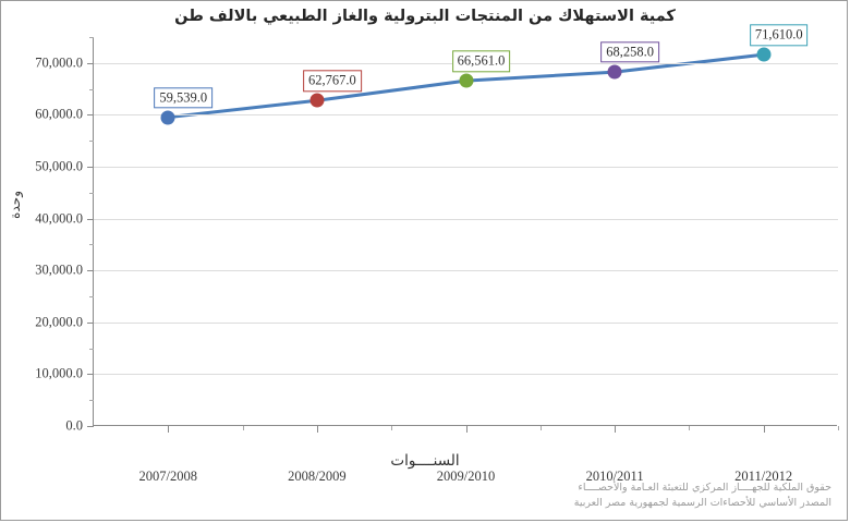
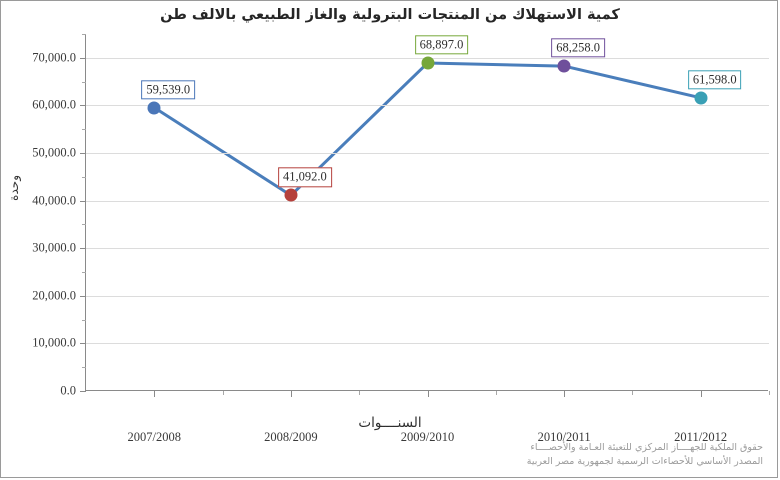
2008/2009: 62,767.0 -> 41,092.0
2009/2010: 66,561.0 -> 68,897.0
2011/2012: 71,610.0 -> 61,598.0
